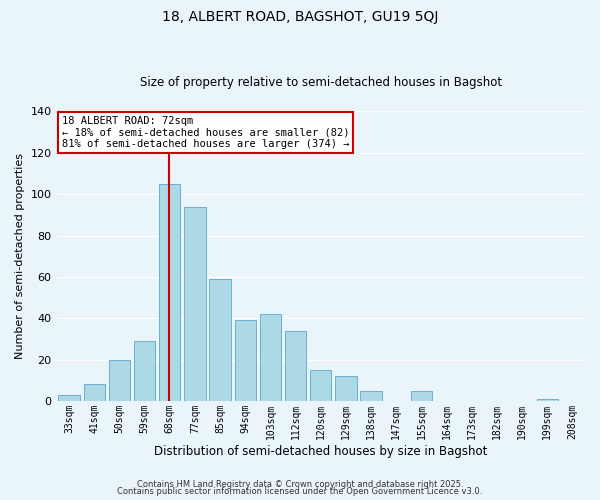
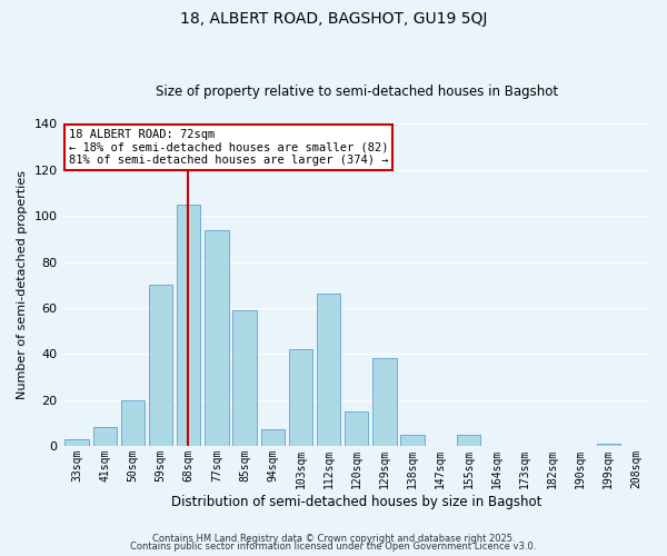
59sqm: 29 -> 70
94sqm: 39 -> 7
112sqm: 34 -> 66
129sqm: 12 -> 38
